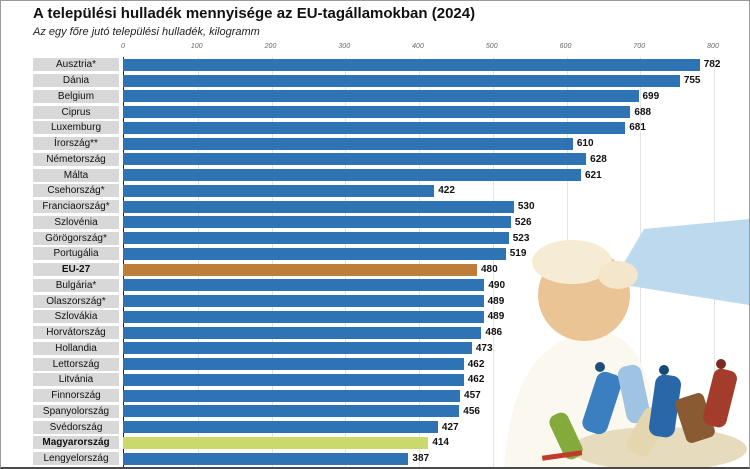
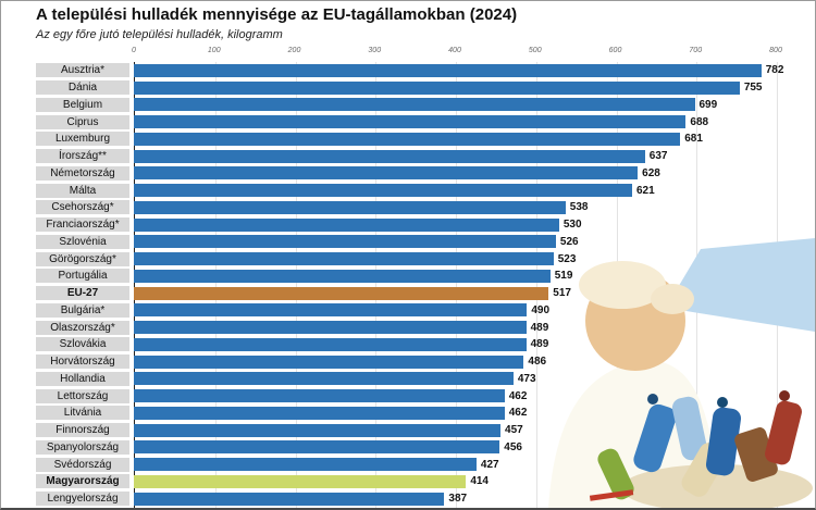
Írország**: 610 -> 637
Csehország*: 422 -> 538
EU-27: 480 -> 517
